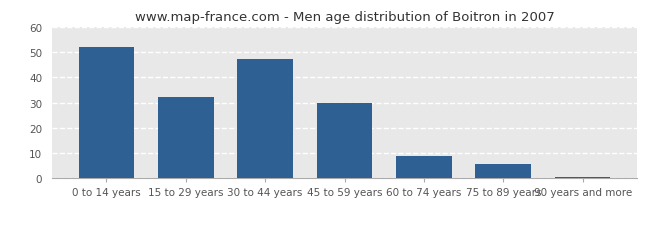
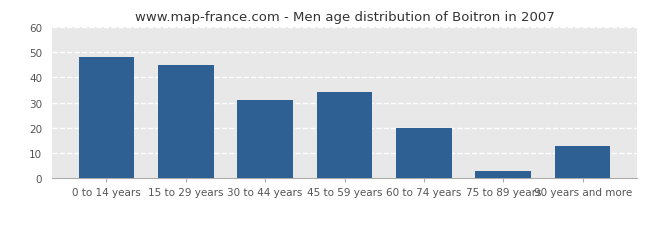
0 to 14 years: 52.0 -> 48.0
15 to 29 years: 32.0 -> 45.0
30 to 44 years: 47.0 -> 31.0
45 to 59 years: 30.0 -> 34.0
60 to 74 years: 9.0 -> 20.0
75 to 89 years: 5.5 -> 3.0
90 years and more: 0.5 -> 13.0
